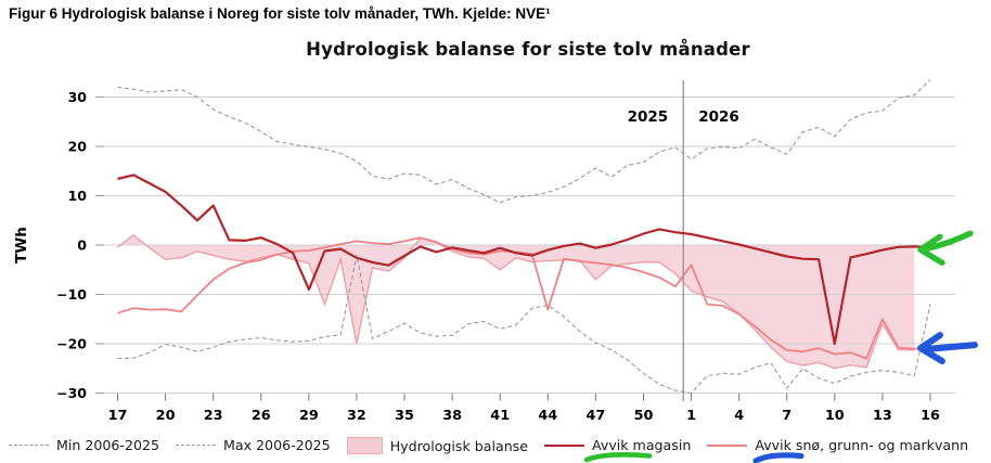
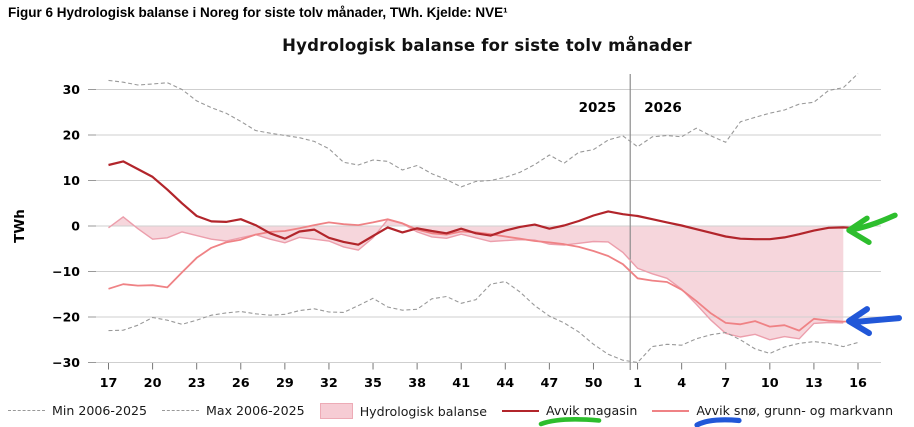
Avvik magasin/23: 8 -> 2
Avvik magasin/29: -9 -> -3
Hydrologisk balanse/30: -12 -> -2
Min 2006-2025/32: -2 -> -19
Hydrologisk balanse/32: -20 -> -3
Hydrologisk balanse/41: -5 -> -2
Avvik snø, grunn- og markvann/44: -13 -> -2
Hydrologisk balanse/47: -7 -> -4
Avvik snø, grunn- og markvann/1: -4 -> -12
Min 2006-2025/7: -29 -> -23
Max 2006-2025/10: 22 -> 25
Avvik magasin/10: -20 -> -3
Hydrologisk balanse/13: -16 -> -21
Avvik snø, grunn- og markvann/13: -15 -> -20
Min 2006-2025/16: -12 -> -26
